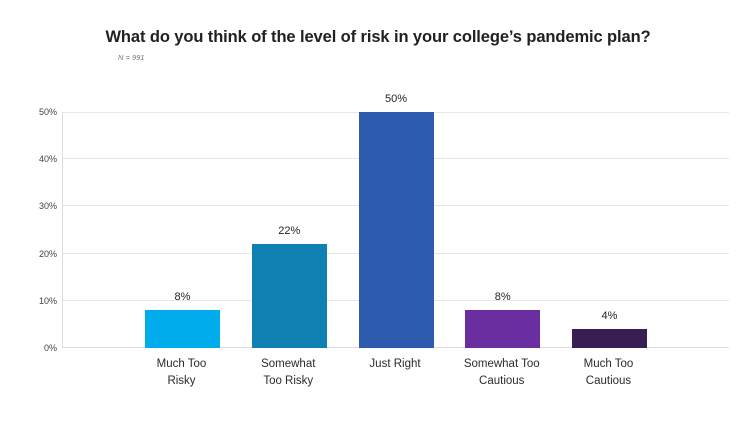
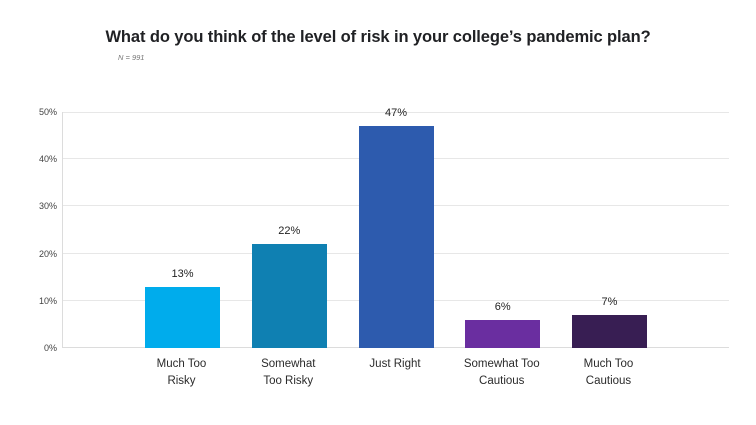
Much Too Risky: 8% -> 13%
Just Right: 50% -> 47%
Somewhat Too Cautious: 8% -> 6%
Much Too Cautious: 4% -> 7%
